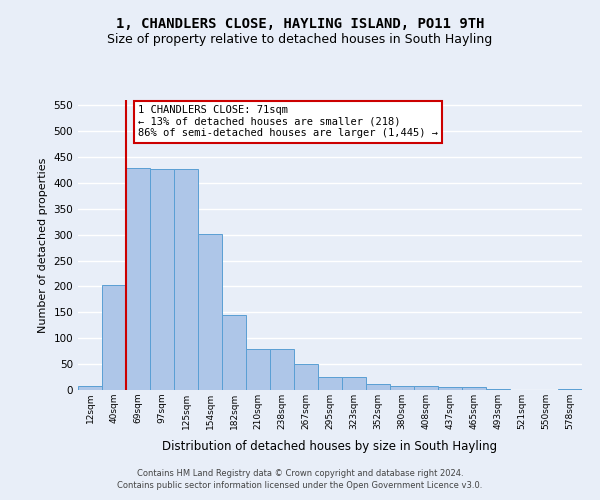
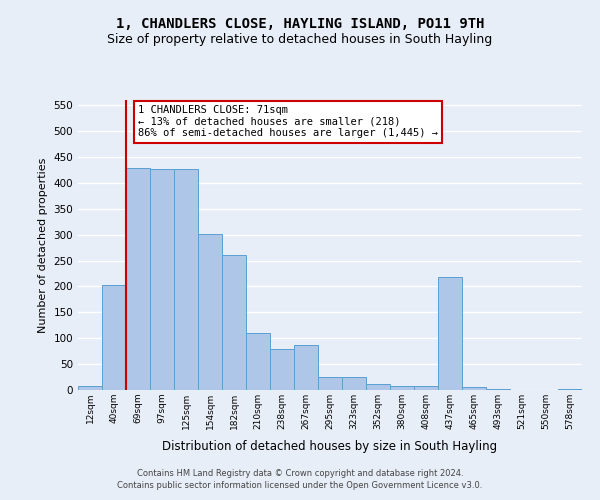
182sqm: 145 -> 260
210sqm: 80 -> 110
267sqm: 50 -> 86
437sqm: 5 -> 218
